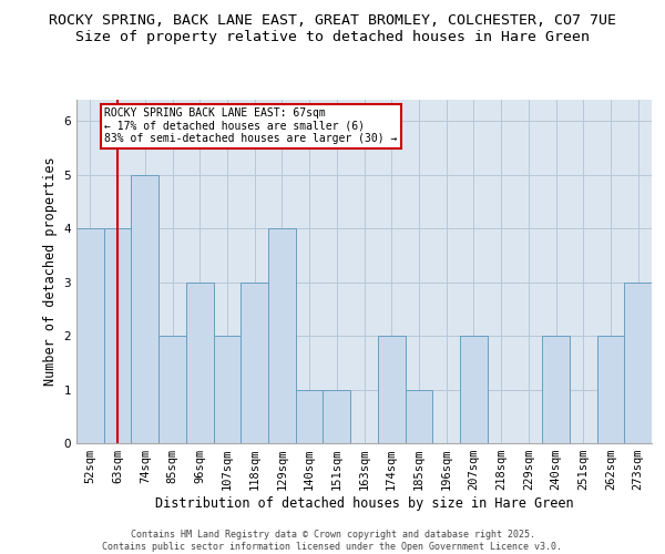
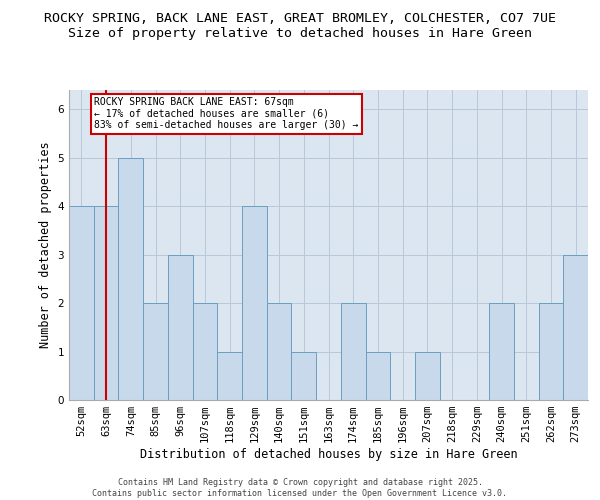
118sqm: 3 -> 1
140sqm: 1 -> 2
207sqm: 2 -> 1
